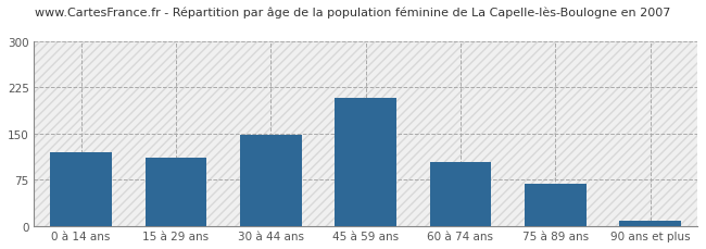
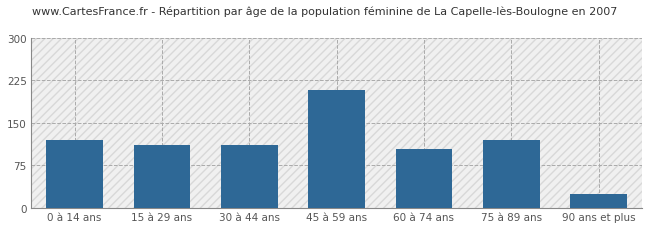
30 à 44 ans: 147 -> 110
75 à 89 ans: 68 -> 120
90 ans et plus: 8 -> 24
